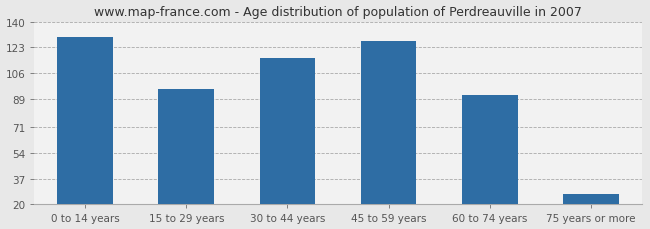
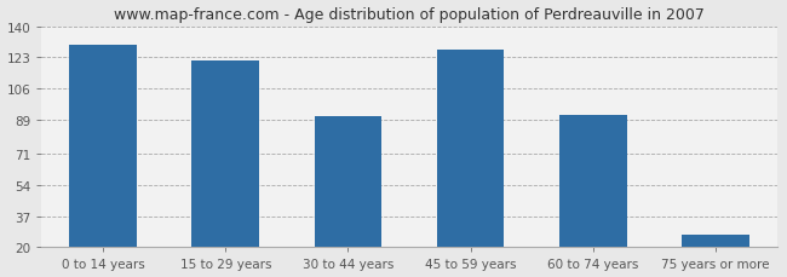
15 to 29 years: 96 -> 121
30 to 44 years: 116 -> 91
